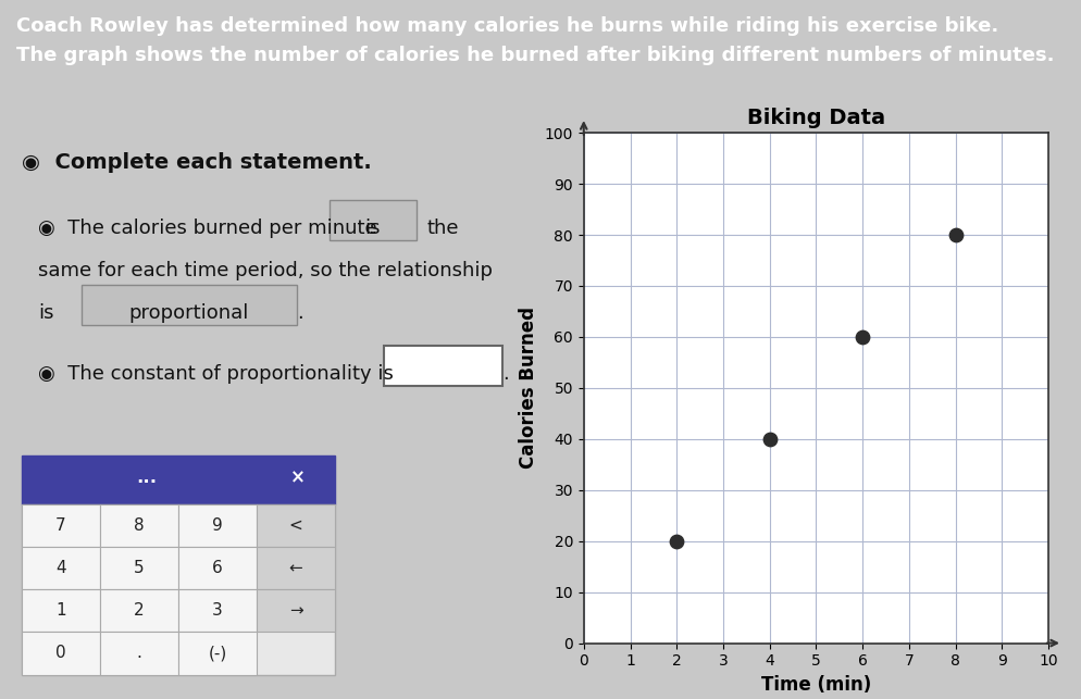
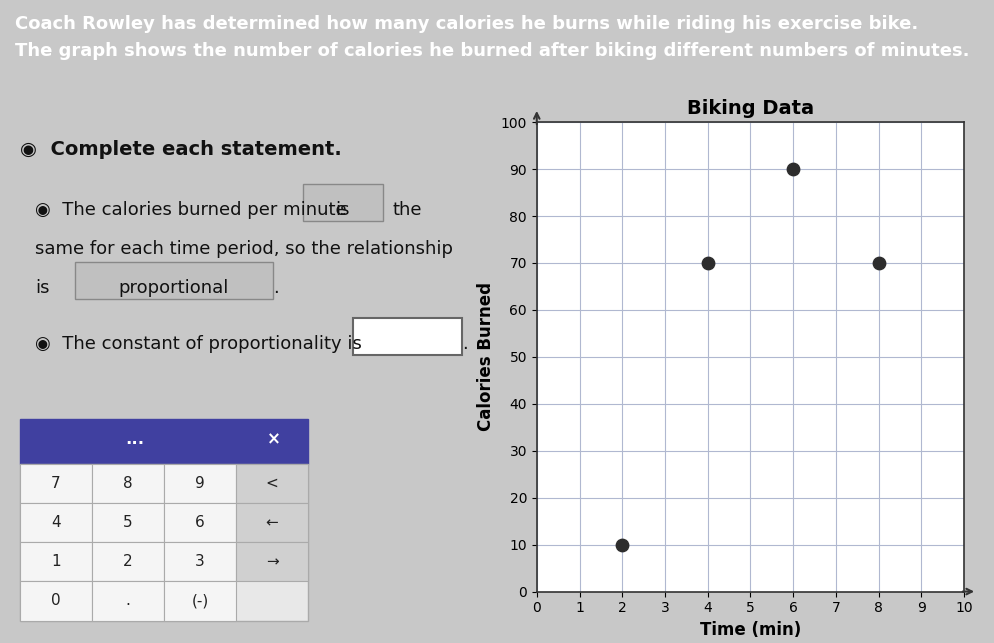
2: 20 -> 10
4: 40 -> 70
6: 60 -> 90
8: 80 -> 70
